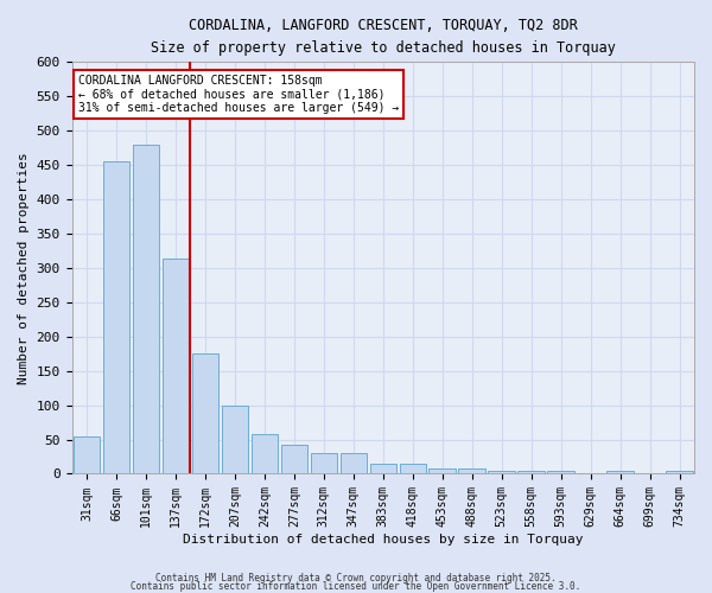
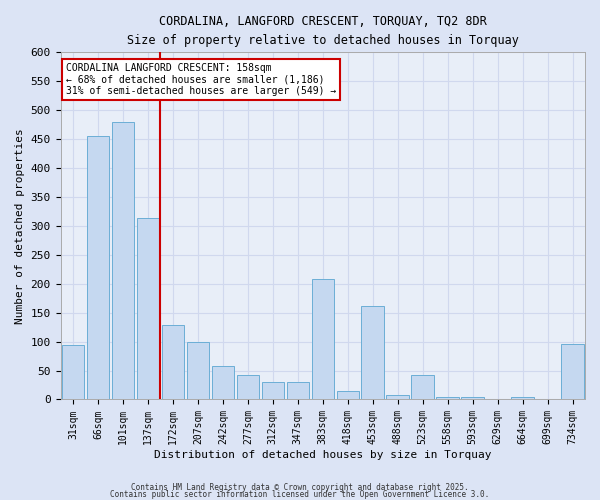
31sqm: 55 -> 94
172sqm: 175 -> 128
383sqm: 14 -> 208
453sqm: 8 -> 162
523sqm: 5 -> 42
734sqm: 5 -> 96
